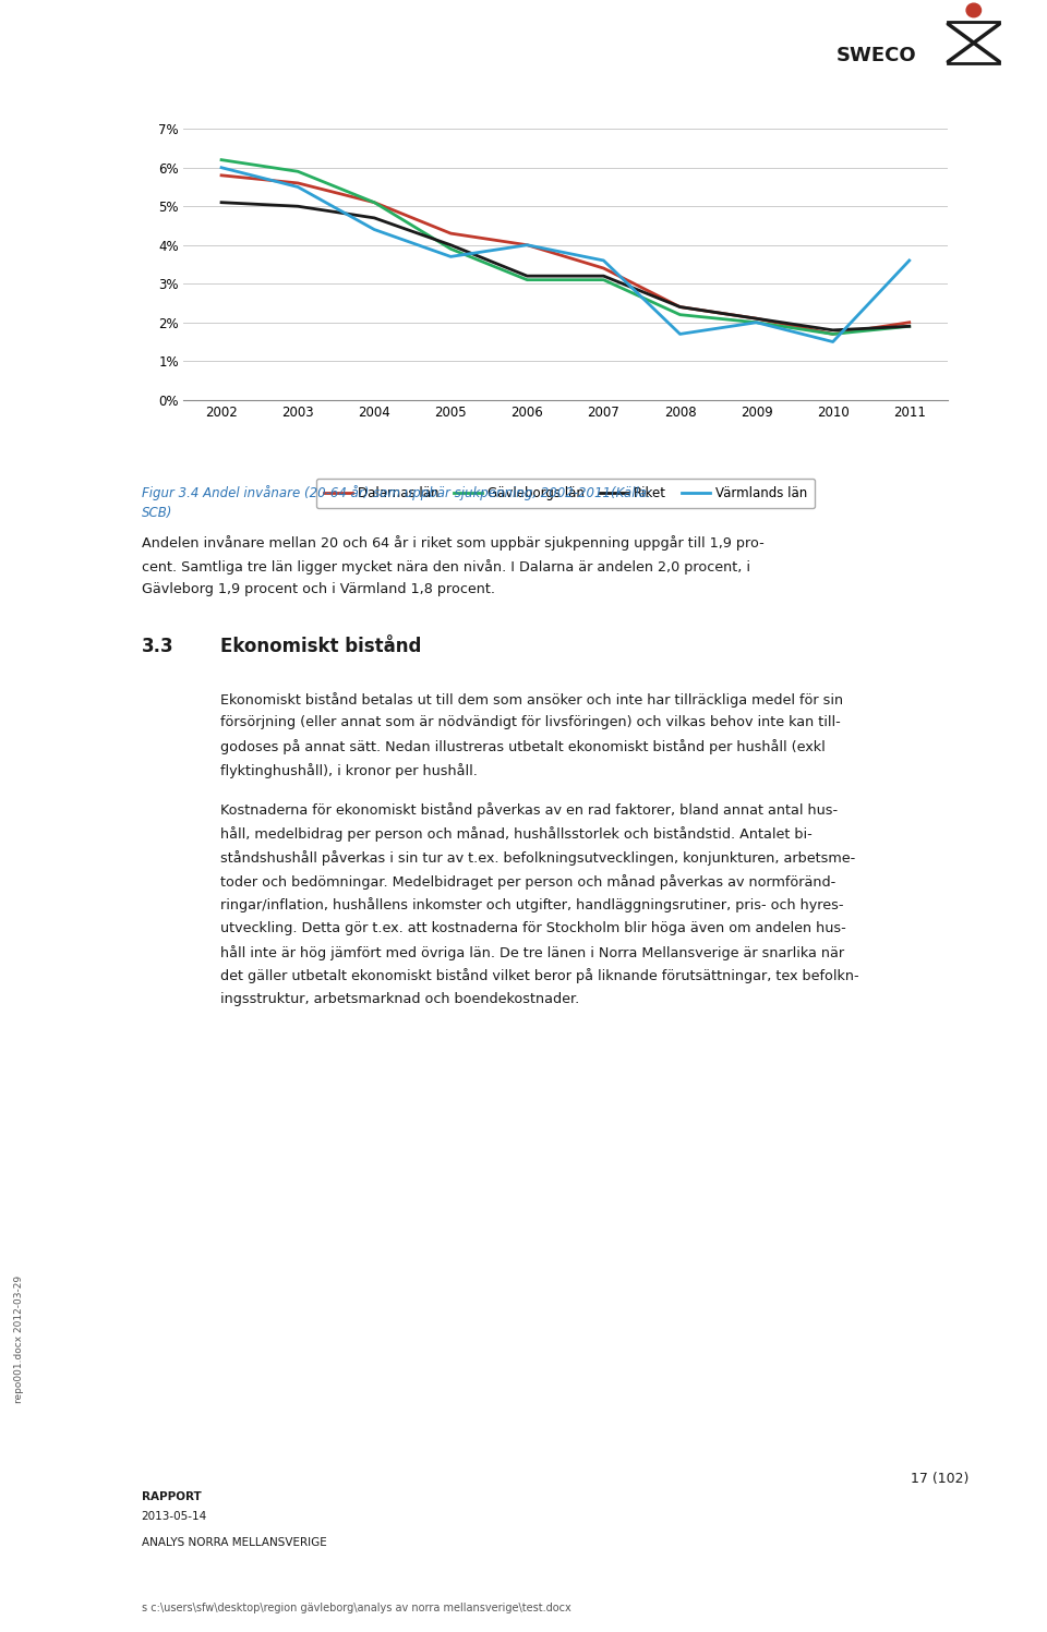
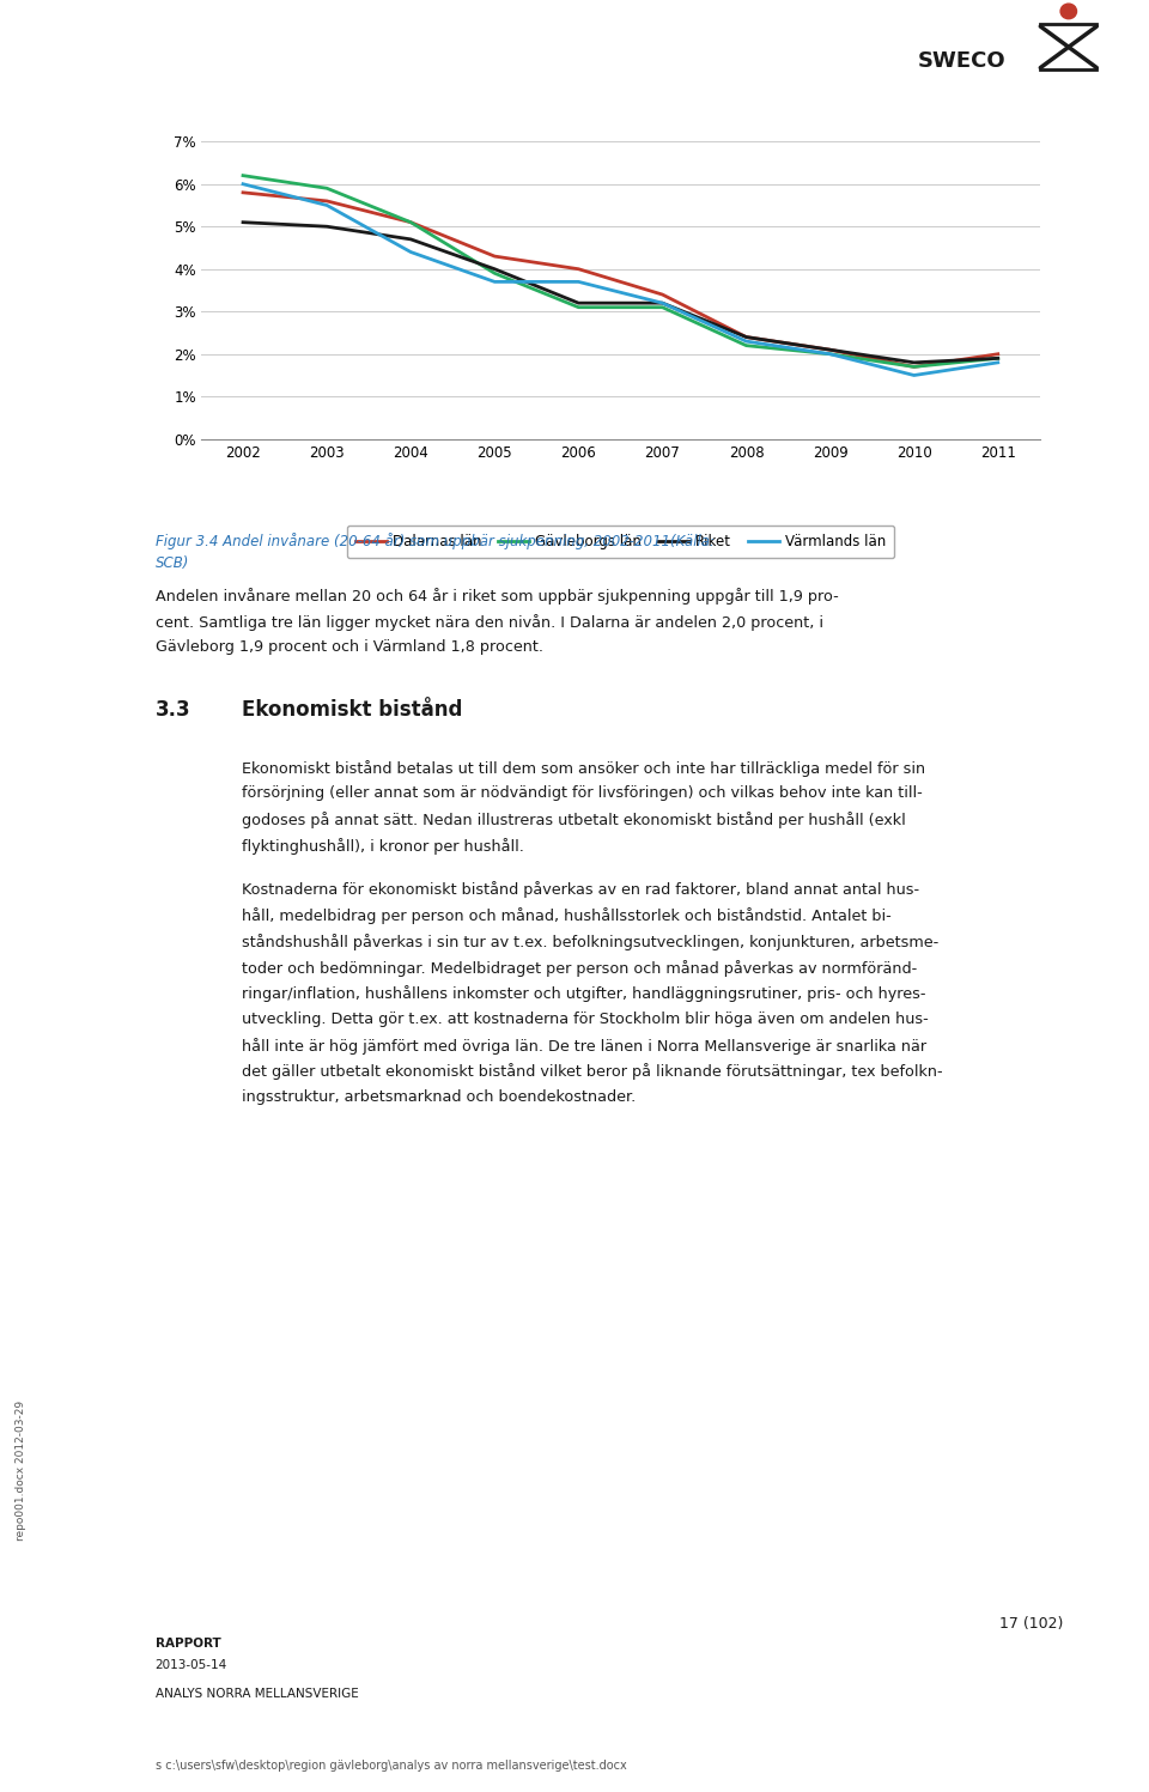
Värmlands län/2006: 4.0% -> 3.7%
Värmlands län/2007: 3.6% -> 3.2%
Värmlands län/2008: 1.7% -> 2.3%
Värmlands län/2011: 3.6% -> 1.8%
